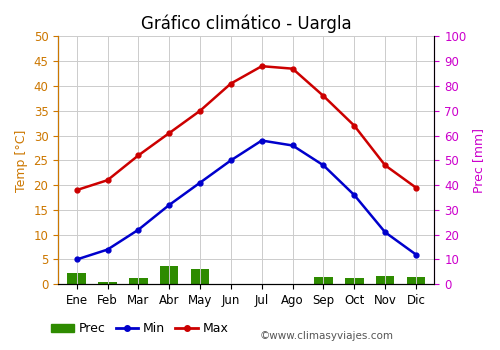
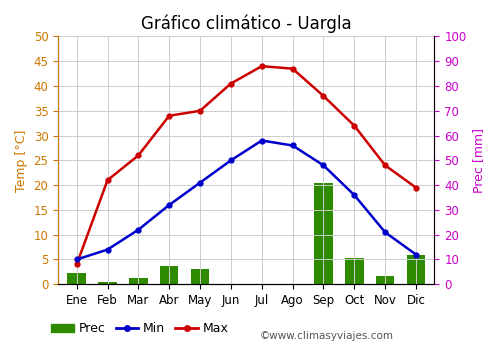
Max/Ene: 19.0 -> 4.0
Max/Abr: 30.5 -> 34.0
Prec/Sep: 3.0 -> 41.0
Prec/Oct: 2.5 -> 10.5
Prec/Dic: 3.0 -> 12.0
